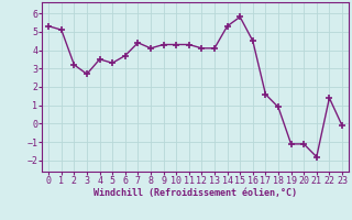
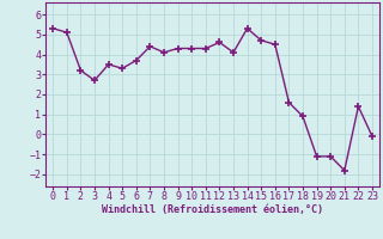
12: 4.1 -> 4.6
15: 5.8 -> 4.7
